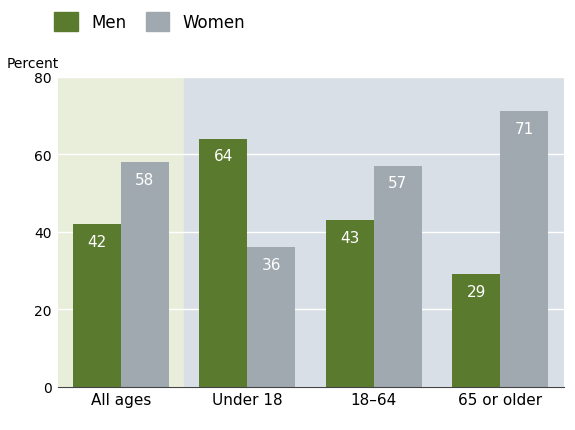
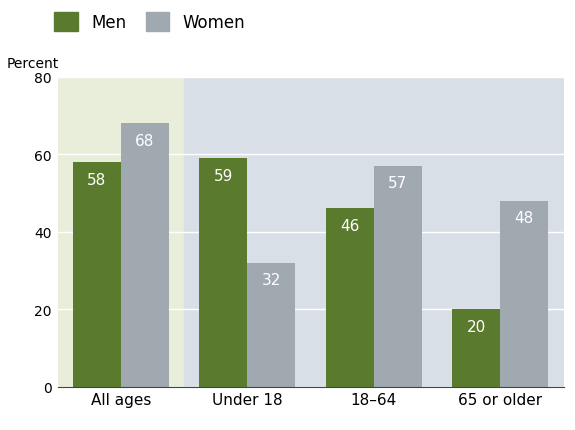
Men/All ages: 42 -> 58
Women/All ages: 58 -> 68
Men/Under 18: 64 -> 59
Women/Under 18: 36 -> 32
Men/18–64: 43 -> 46
Men/65 or older: 29 -> 20
Women/65 or older: 71 -> 48
